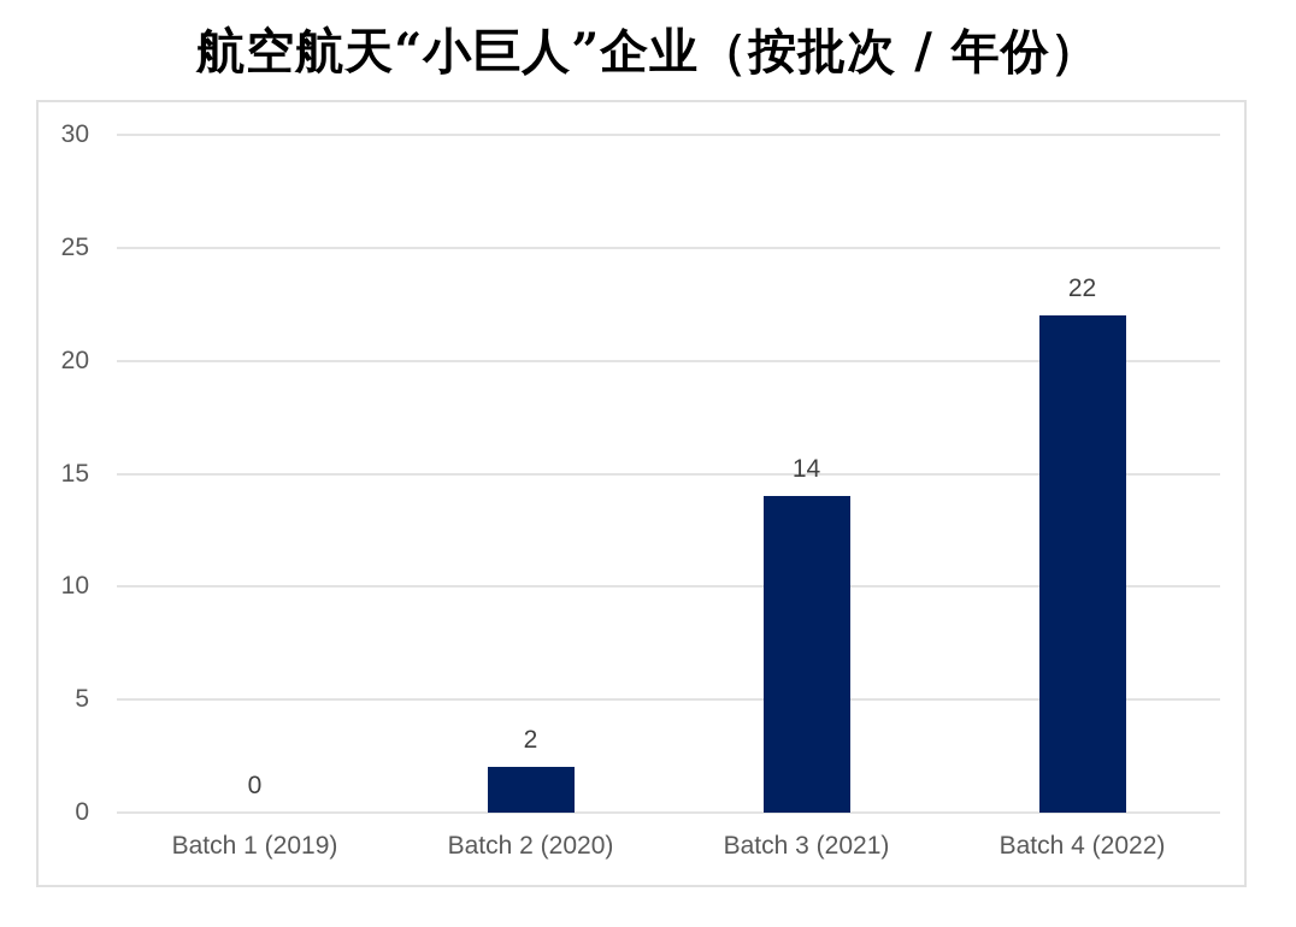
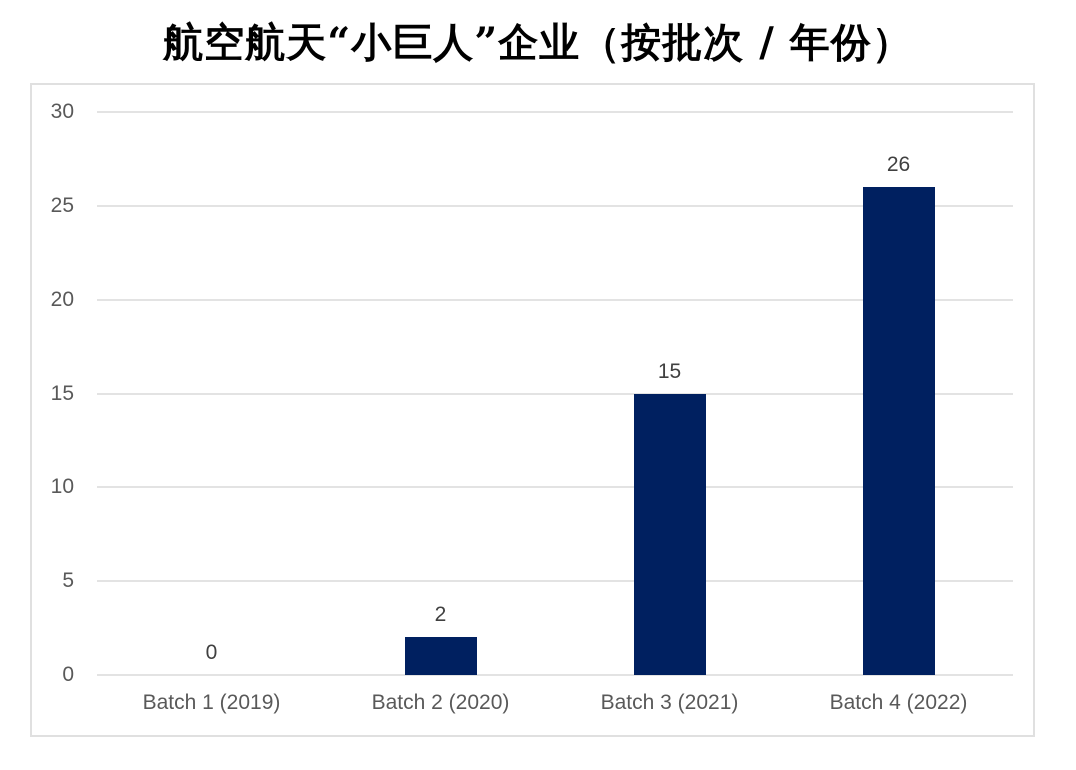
Batch 3 (2021): 14 -> 15
Batch 4 (2022): 22 -> 26
